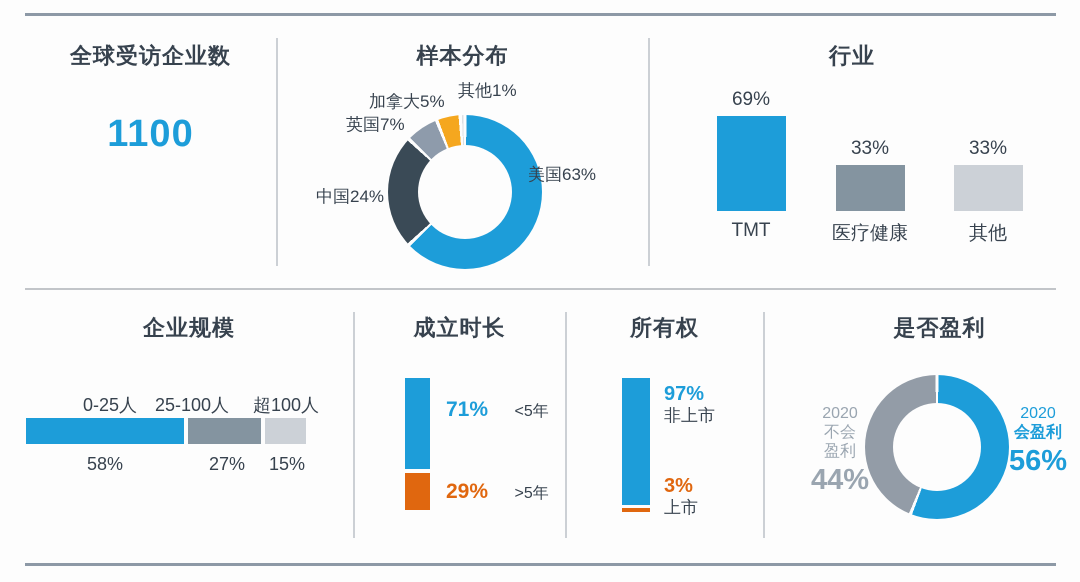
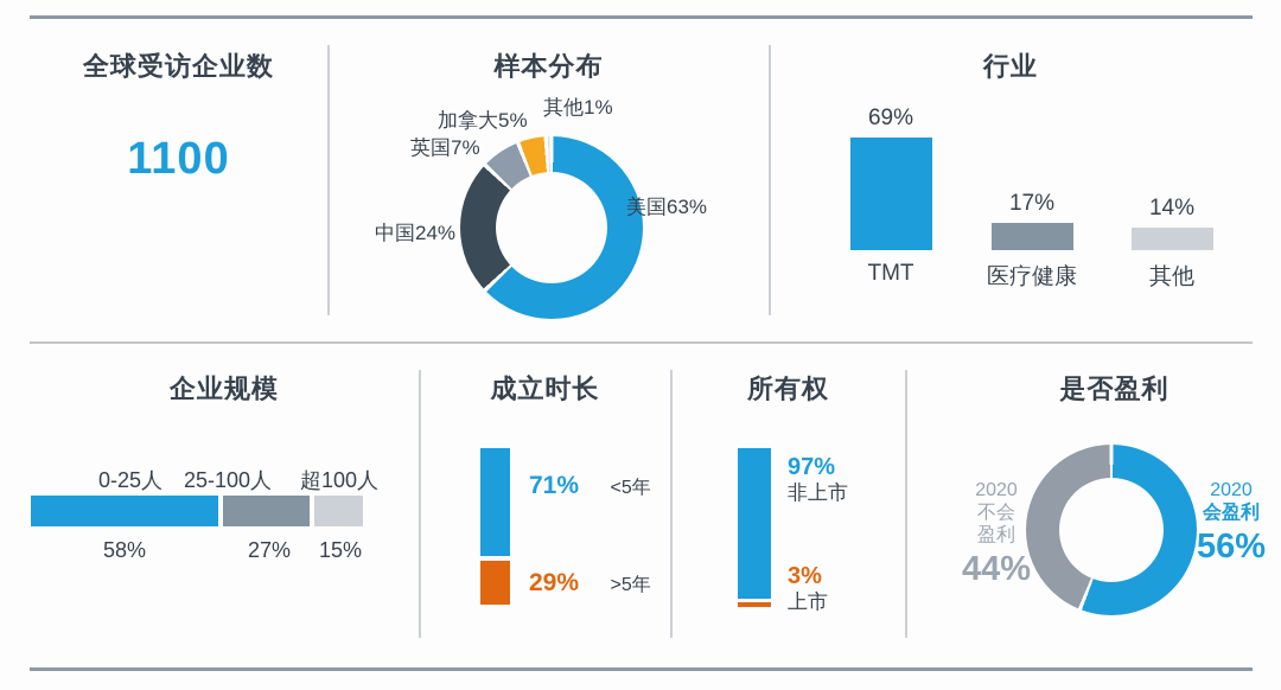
行业/医疗健康: 33% -> 17%
行业/其他: 33% -> 14%
